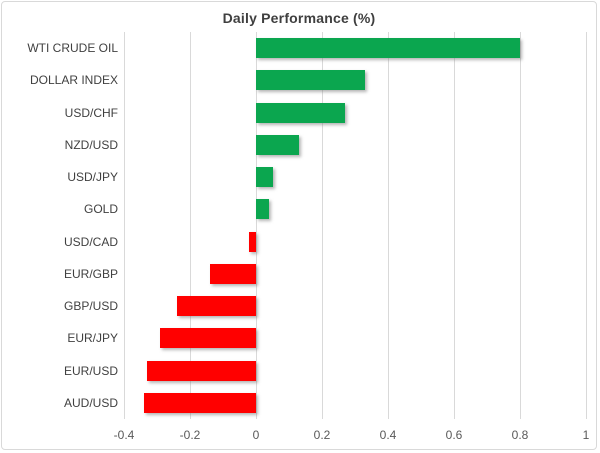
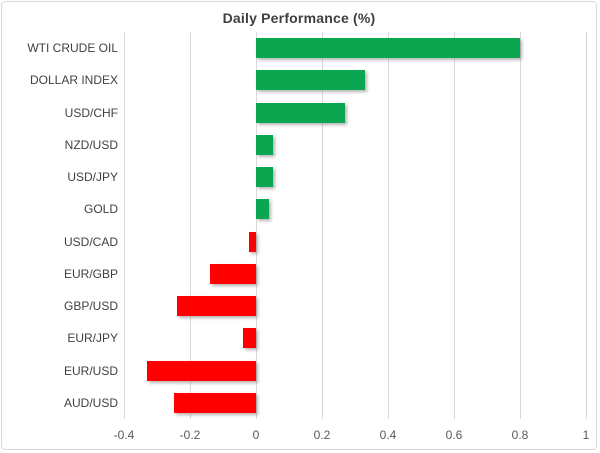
NZD/USD: 0.13 -> 0.05
EUR/JPY: -0.29 -> -0.04
AUD/USD: -0.34 -> -0.25
